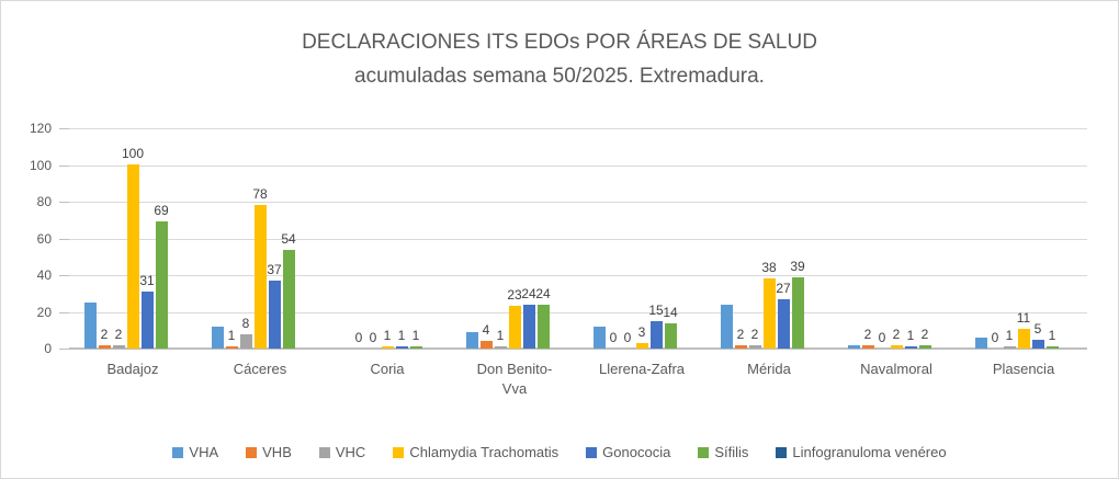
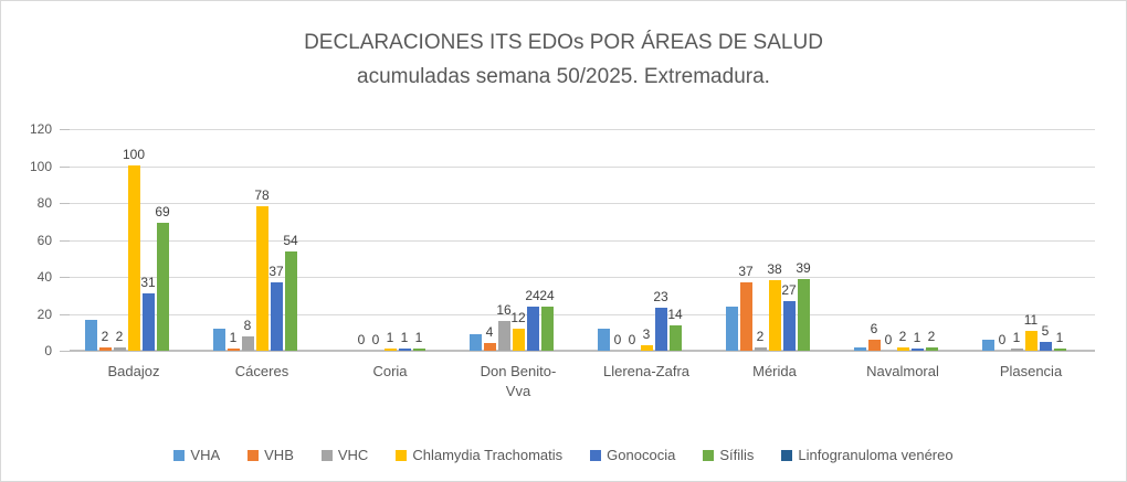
VHA/Badajoz: 25 -> 17
VHC/Don Benito- Vva: 1 -> 16
Chlamydia Trachomatis/Don Benito- Vva: 23 -> 12
Gonococia/Llerena-Zafra: 15 -> 23
VHB/Mérida: 2 -> 37
VHB/Navalmoral: 2 -> 6
